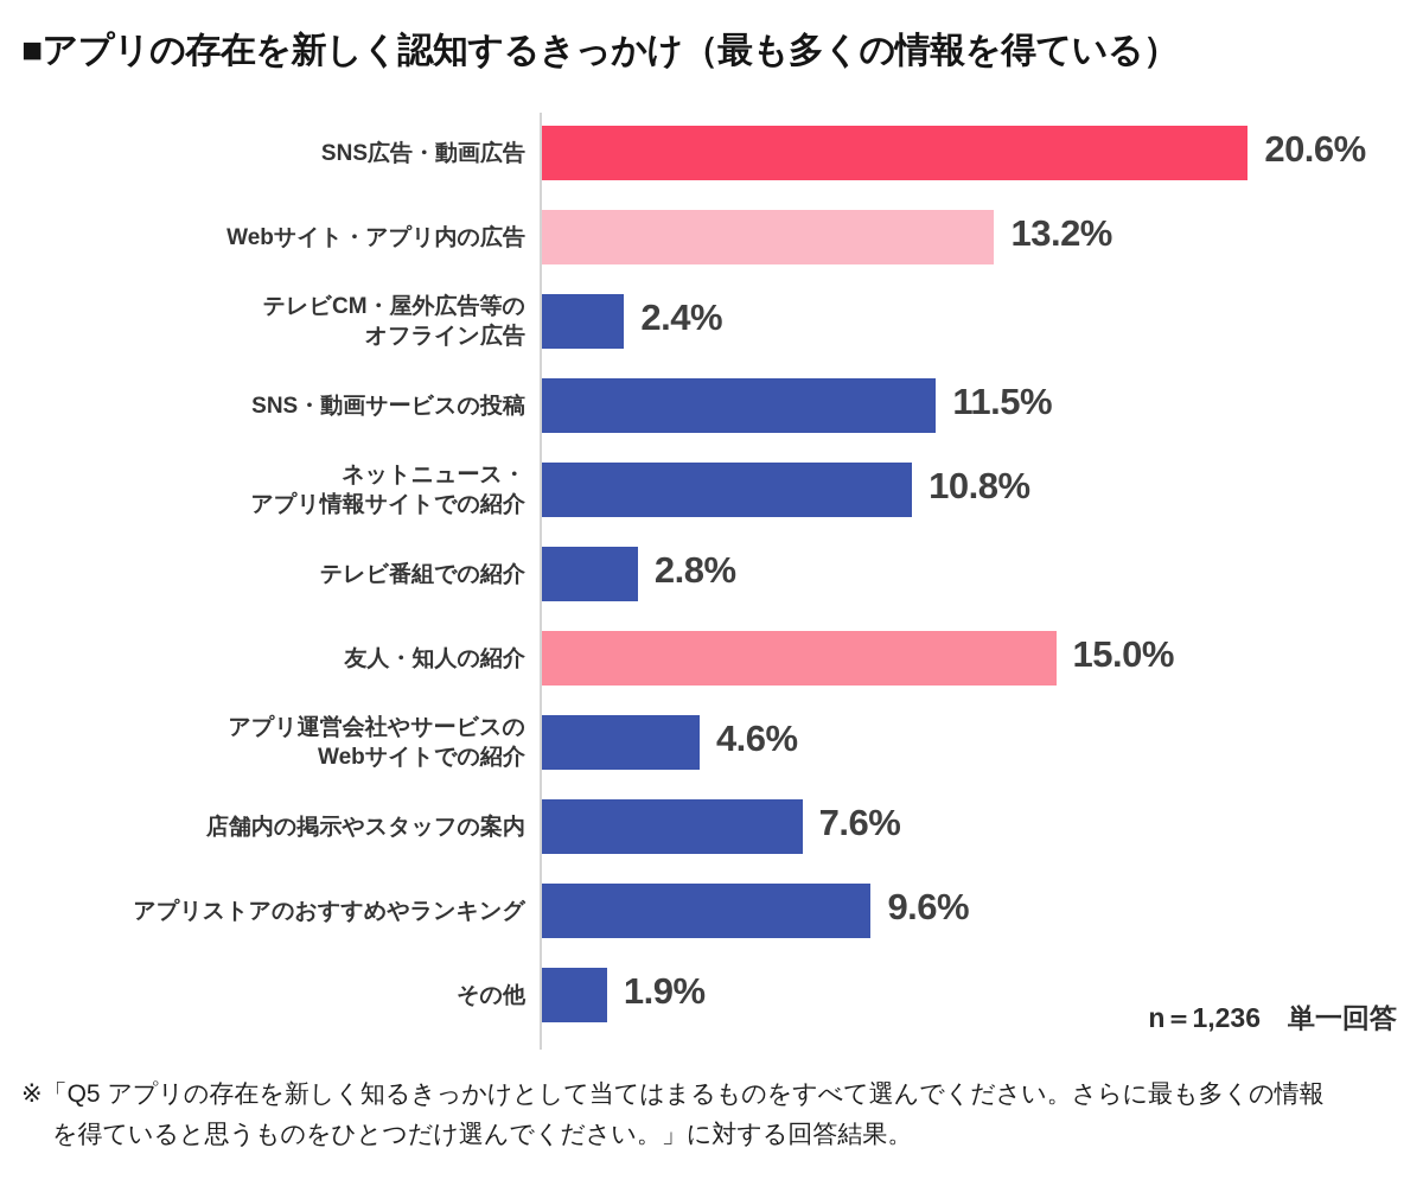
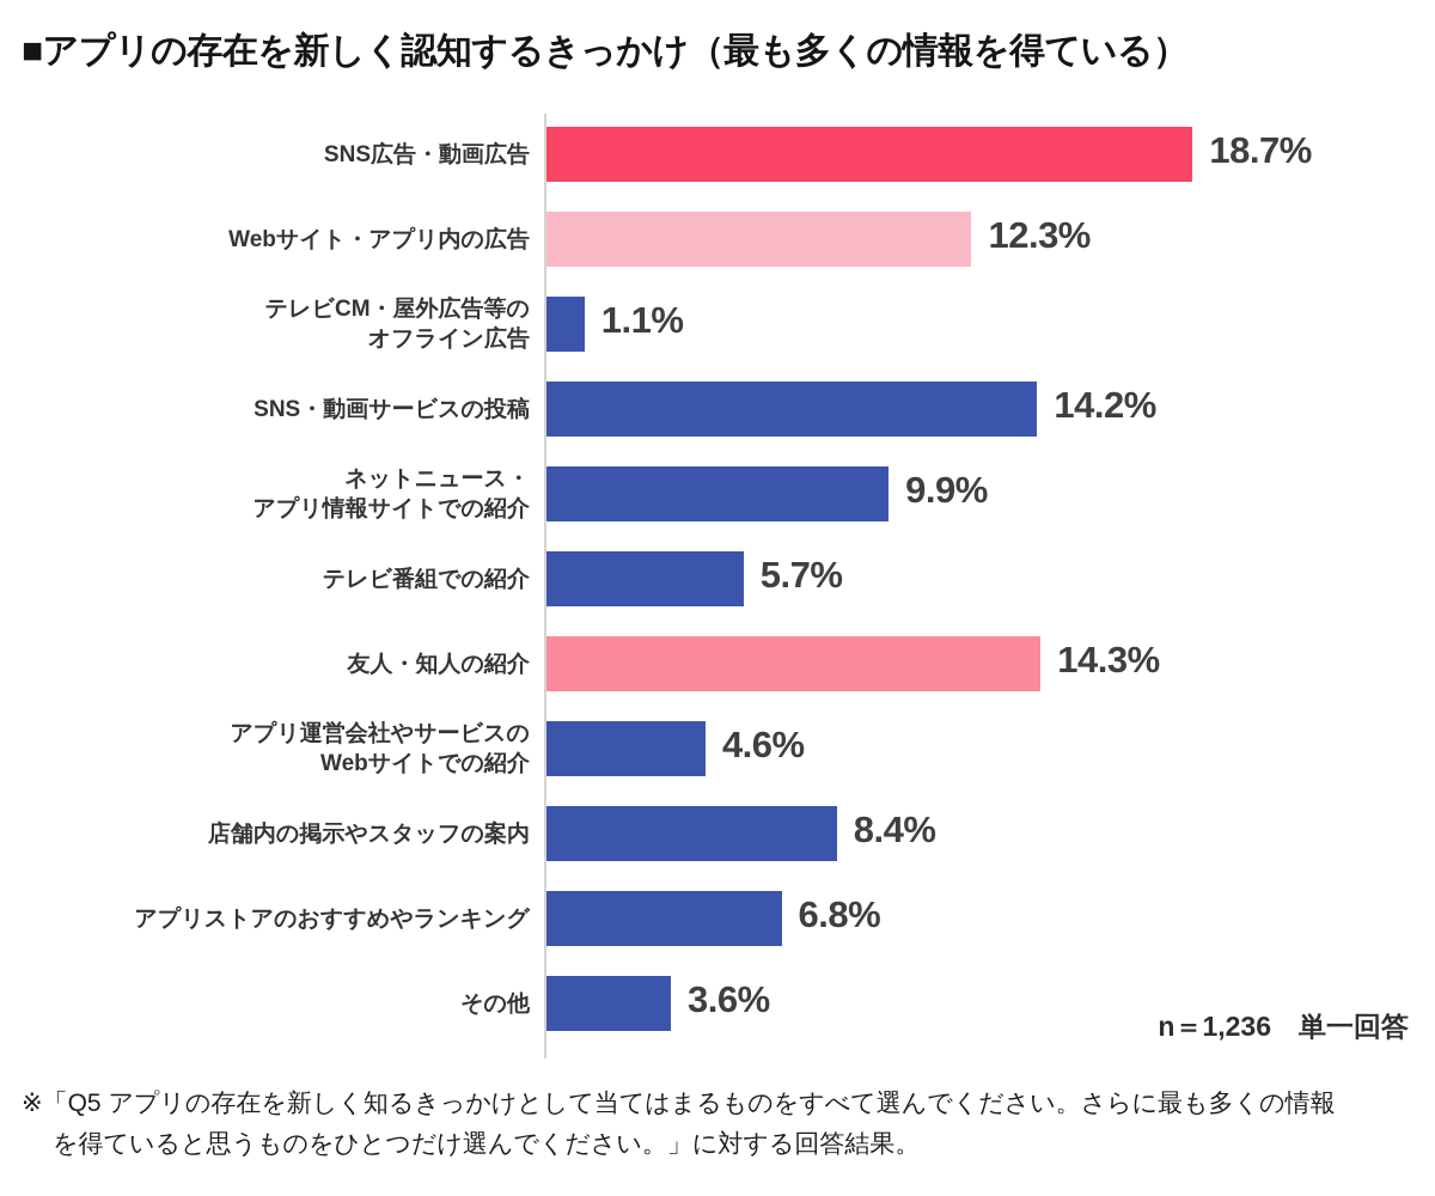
SNS広告・動画広告: 20.6% -> 18.7%
Webサイト・アプリ内の広告: 13.2% -> 12.3%
テレビCM・屋外広告等の オフライン広告: 2.4% -> 1.1%
SNS・動画サービスの投稿: 11.5% -> 14.2%
ネットニュース・ アプリ情報サイトでの紹介: 10.8% -> 9.9%
テレビ番組での紹介: 2.8% -> 5.7%
友人・知人の紹介: 15.0% -> 14.3%
店舗内の掲示やスタッフの案内: 7.6% -> 8.4%
アプリストアのおすすめやランキング: 9.6% -> 6.8%
その他: 1.9% -> 3.6%
